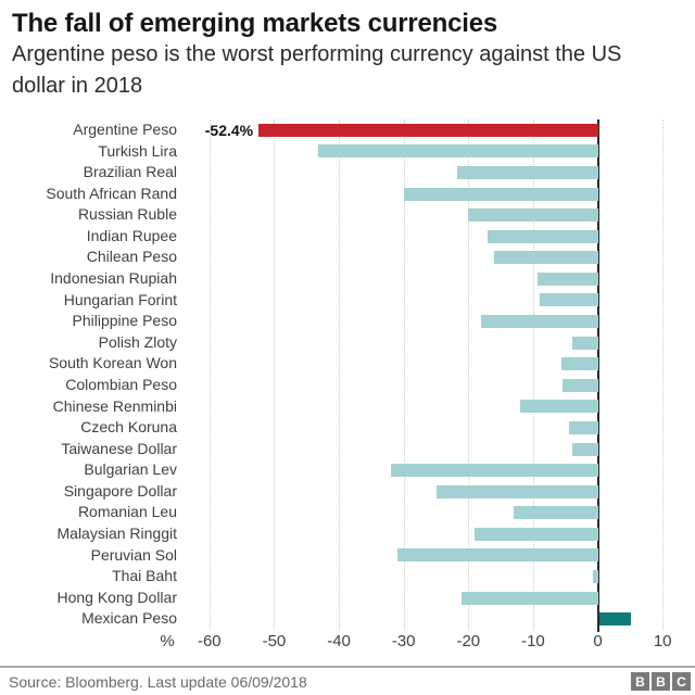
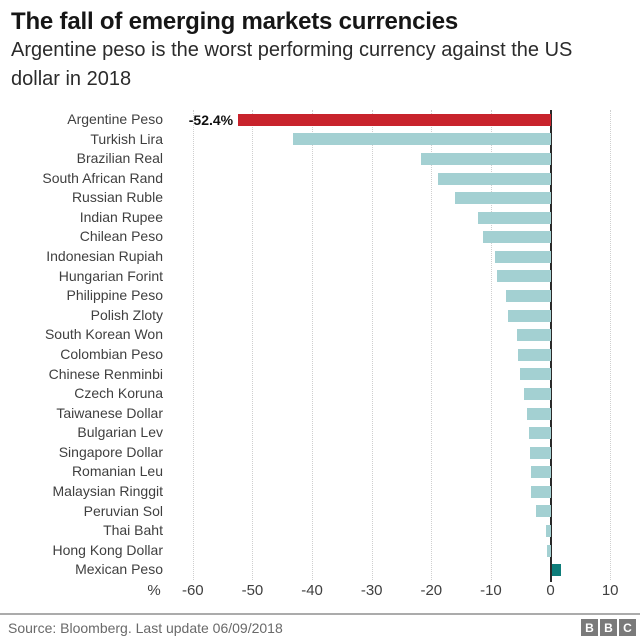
South African Rand: -30 -> -19
Russian Ruble: -20 -> -16
Indian Rupee: -17 -> -12
Chilean Peso: -16 -> -11
Philippine Peso: -18 -> -8
Polish Zloty: -4 -> -7
Chinese Renminbi: -12 -> -5
Bulgarian Lev: -32 -> -4
Singapore Dollar: -25 -> -3
Romanian Leu: -13 -> -3
Malaysian Ringgit: -19 -> -3
Peruvian Sol: -31 -> -2
Hong Kong Dollar: -21 -> -1
Mexican Peso: 5 -> 2
